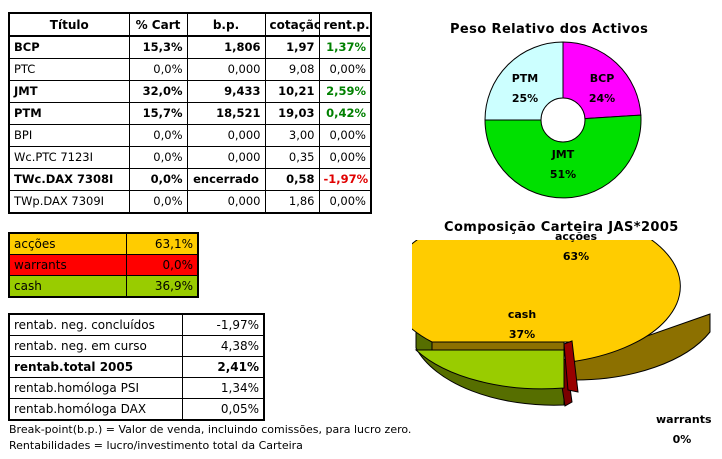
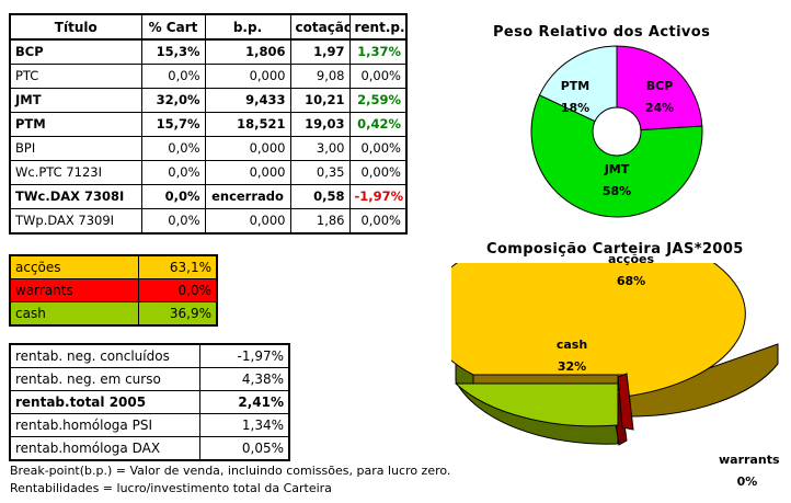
Peso Relativo dos Activos/JMT: 51% -> 58%
Peso Relativo dos Activos/PTM: 25% -> 18%
Composição Carteira JAS*2005/acções: 63% -> 68%
Composição Carteira JAS*2005/cash: 37% -> 32%
